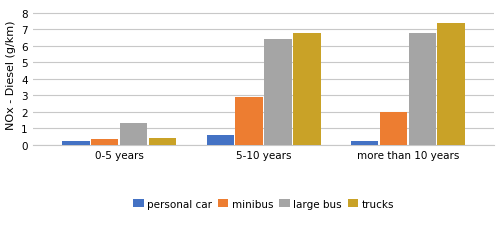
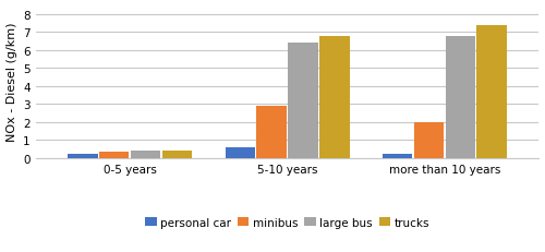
large bus/0-5 years: 1.3 -> 0.4
